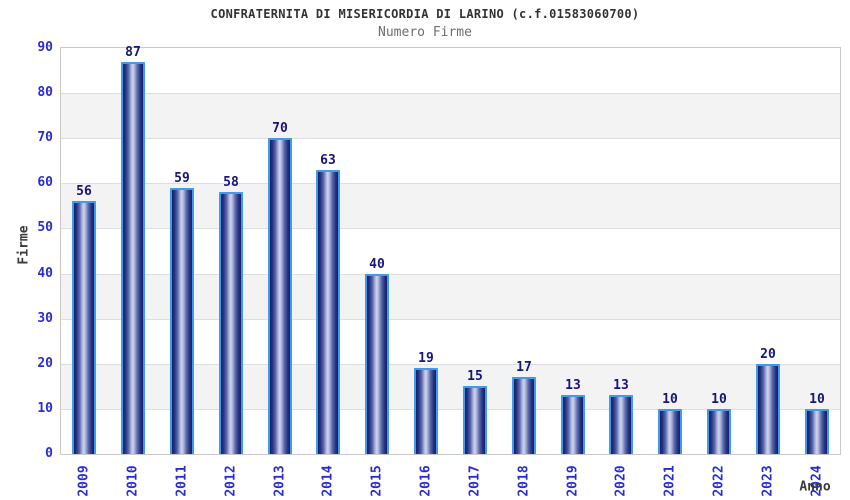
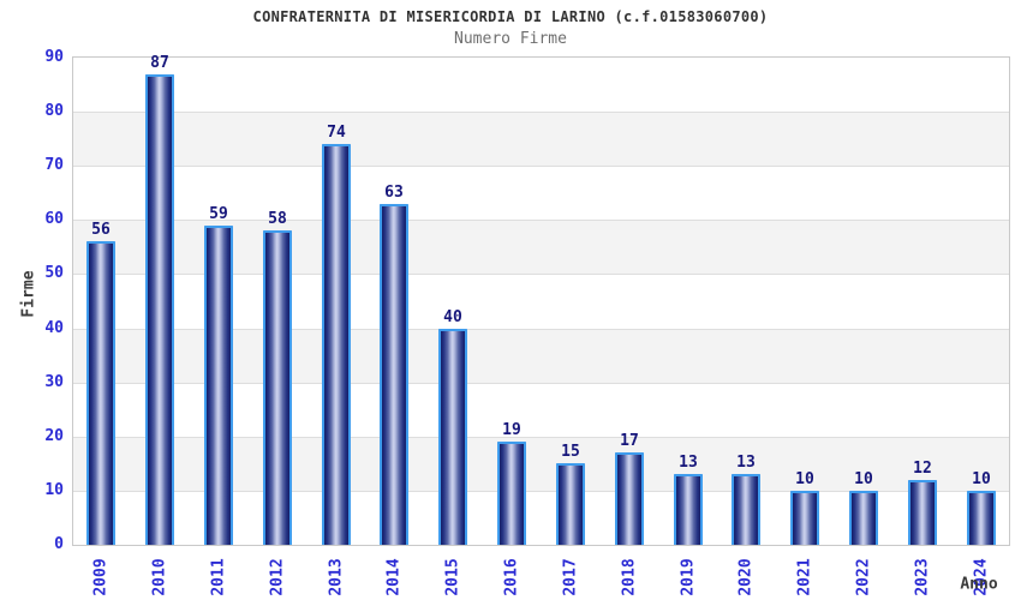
2013: 70 -> 74
2023: 20 -> 12
